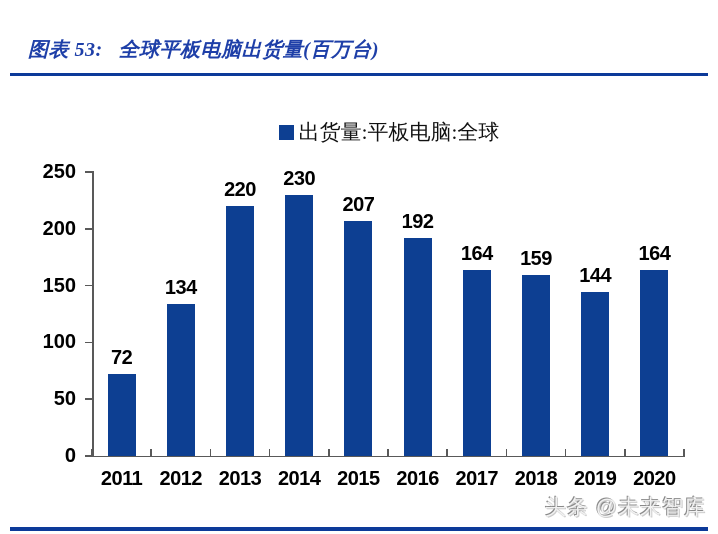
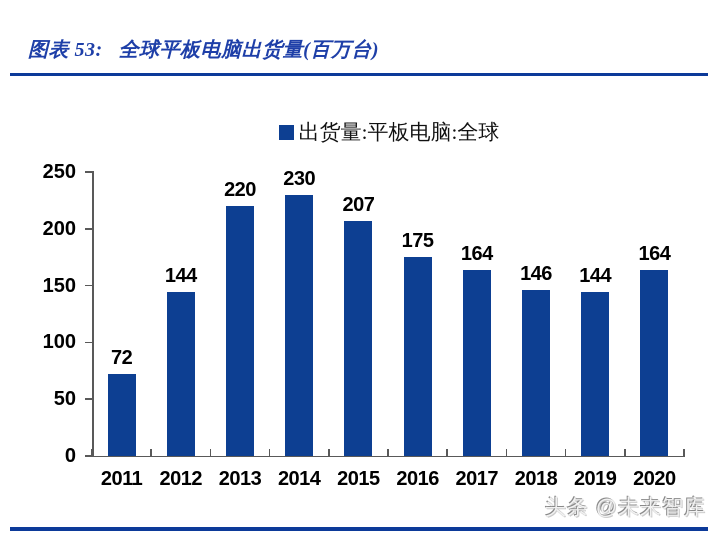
2012: 134 -> 144
2016: 192 -> 175
2018: 159 -> 146
